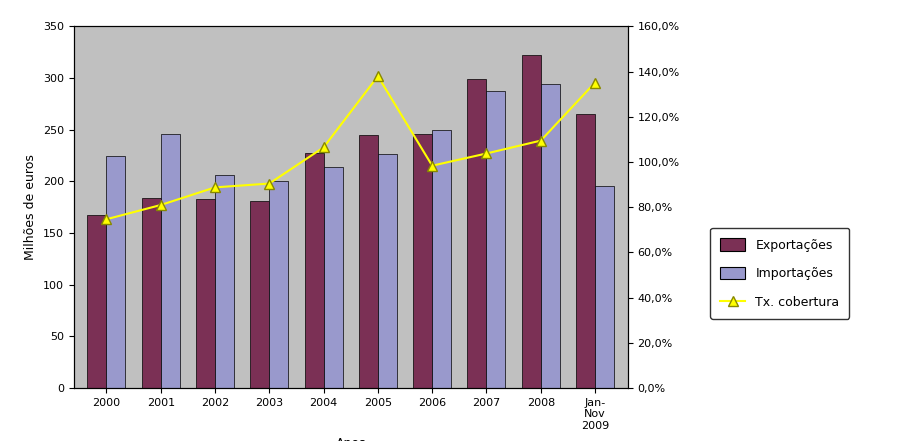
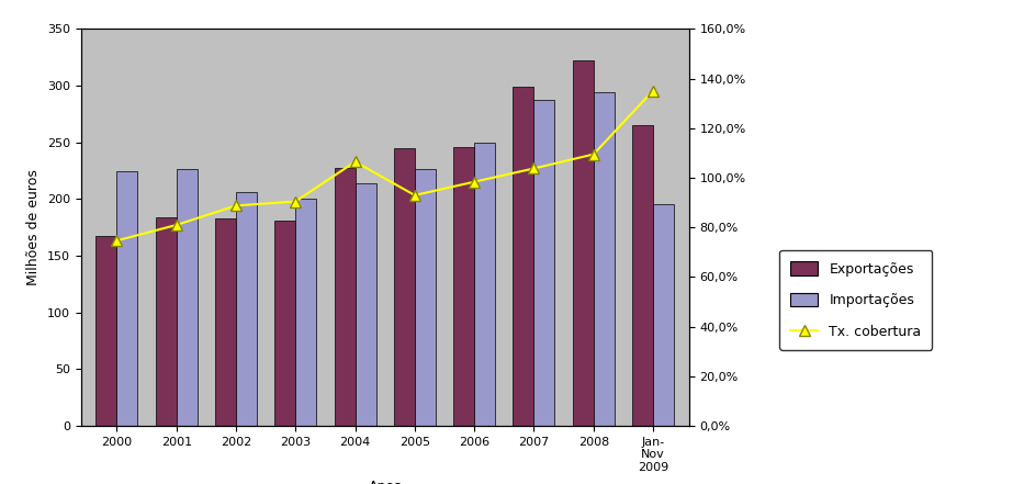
Importações/2001: 246 -> 227
Tx. cobertura/2005: 138,0% -> 93,0%
